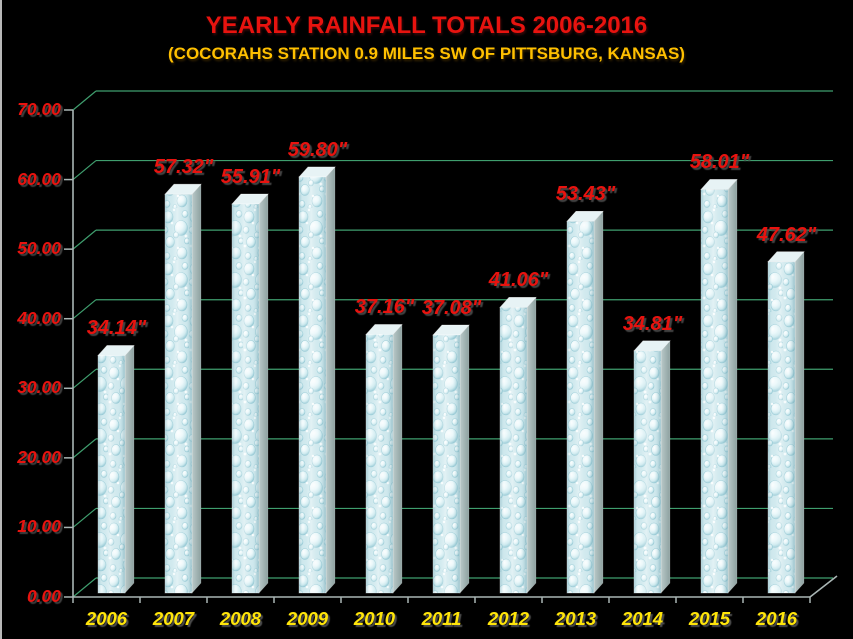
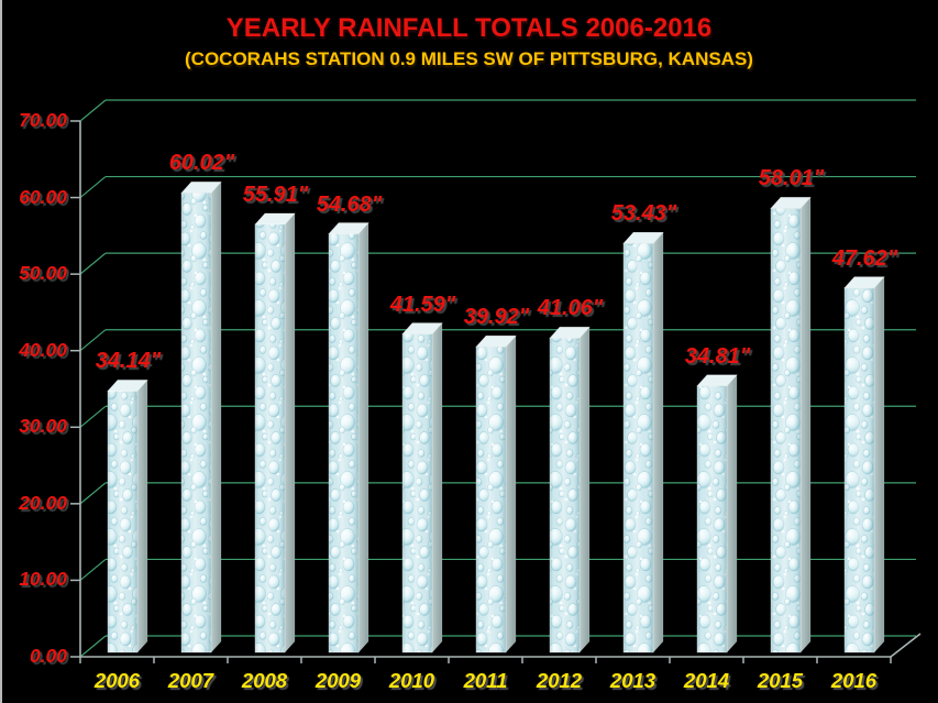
2007: 57.32 -> 60.02
2009: 59.80 -> 54.68
2010: 37.16 -> 41.59
2011: 37.08 -> 39.92
